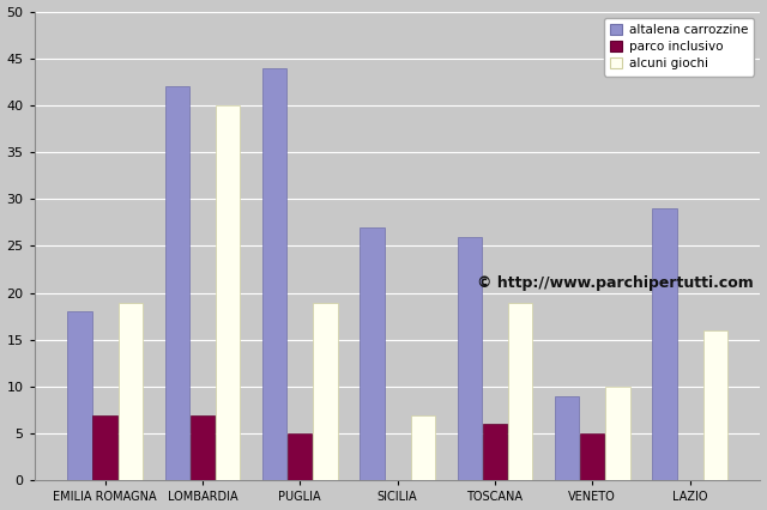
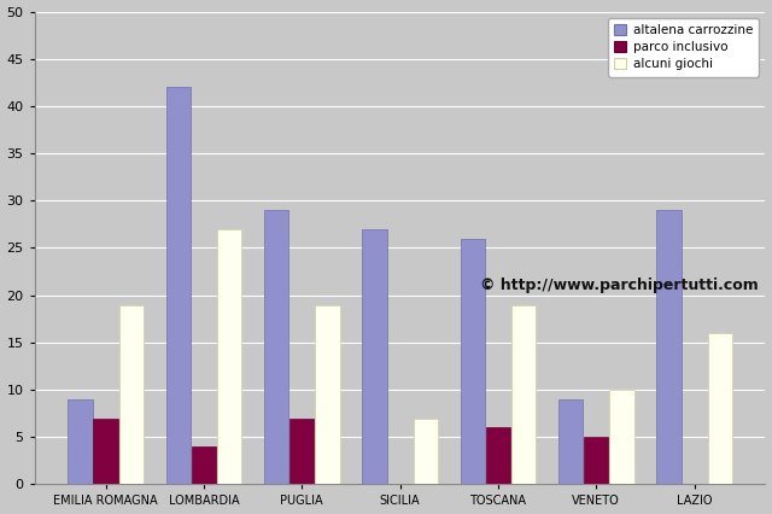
altalena carrozzine/EMILIA ROMAGNA: 18 -> 9
parco inclusivo/LOMBARDIA: 7 -> 4
alcuni giochi/LOMBARDIA: 40 -> 27
altalena carrozzine/PUGLIA: 44 -> 29
parco inclusivo/PUGLIA: 5 -> 7
